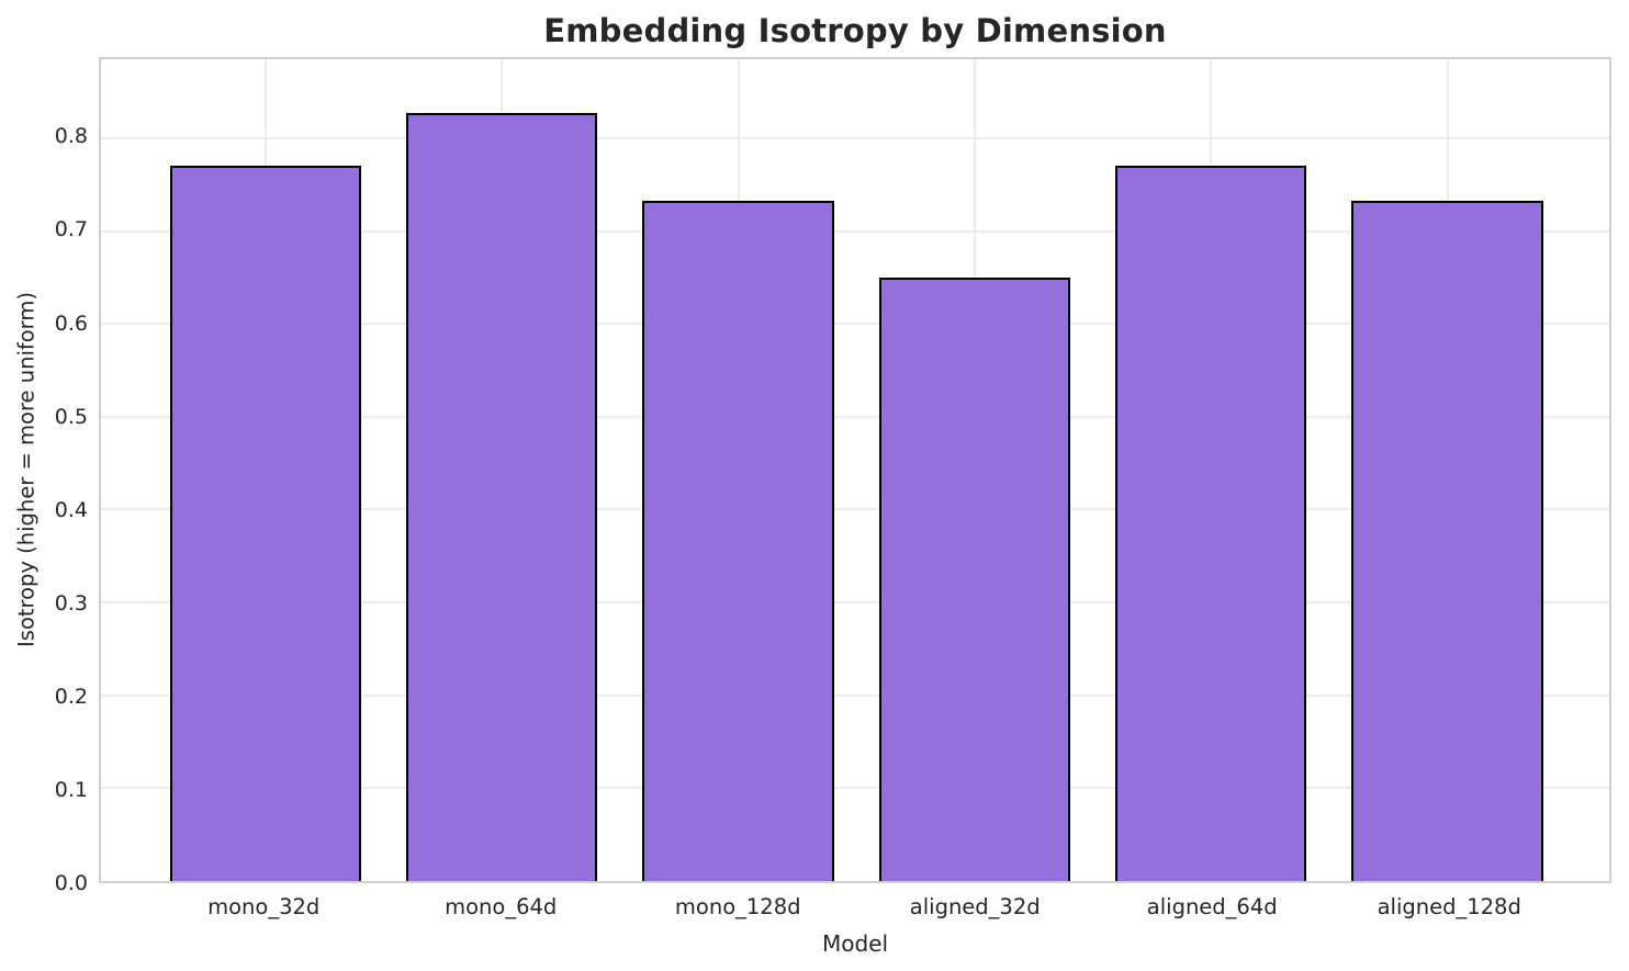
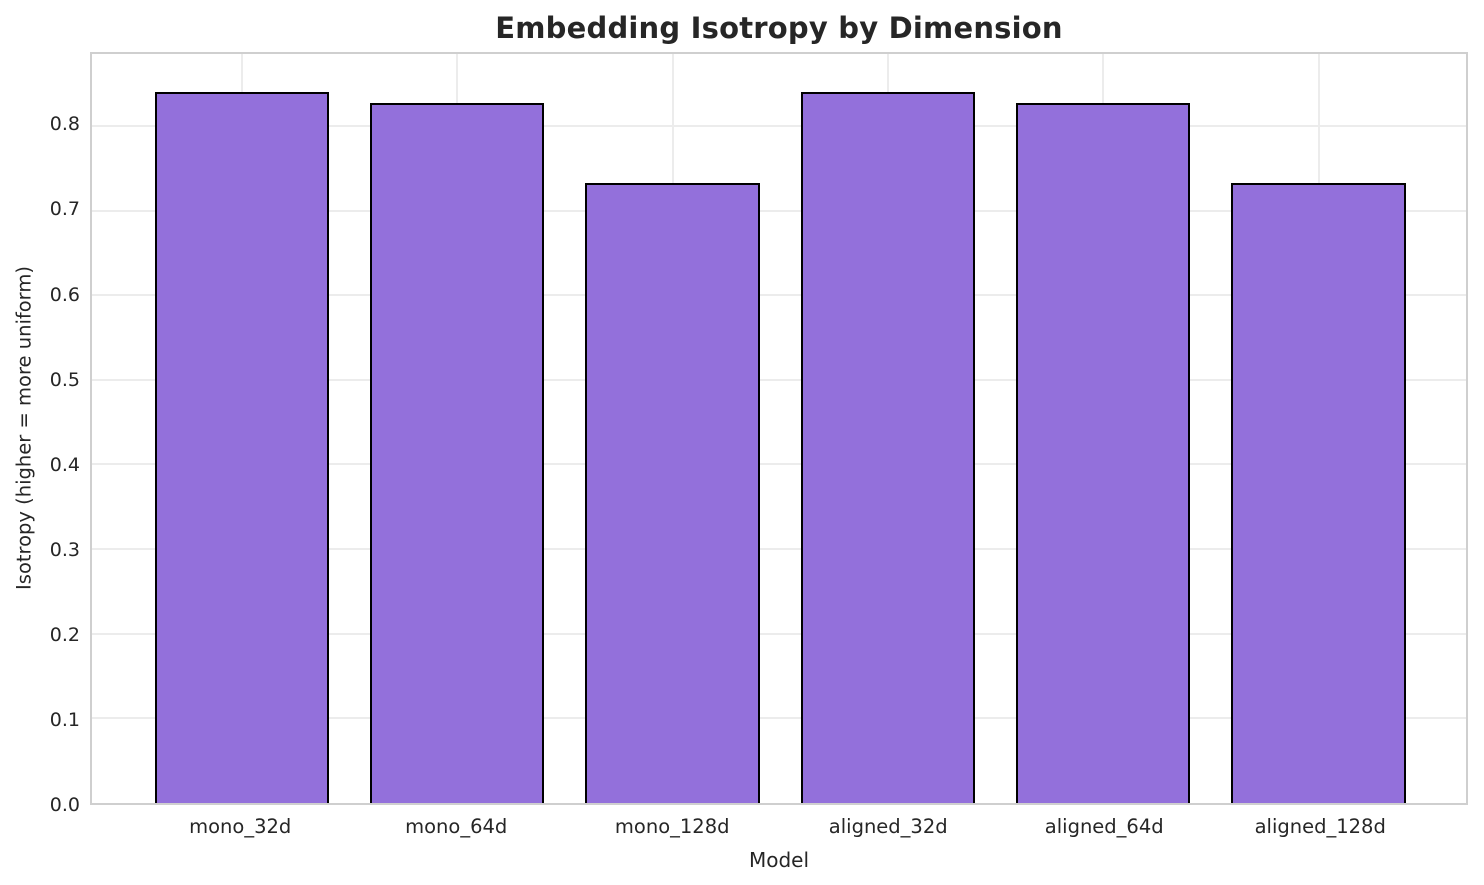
mono_32d: 0.77 -> 0.84
aligned_32d: 0.65 -> 0.84
aligned_64d: 0.77 -> 0.83
